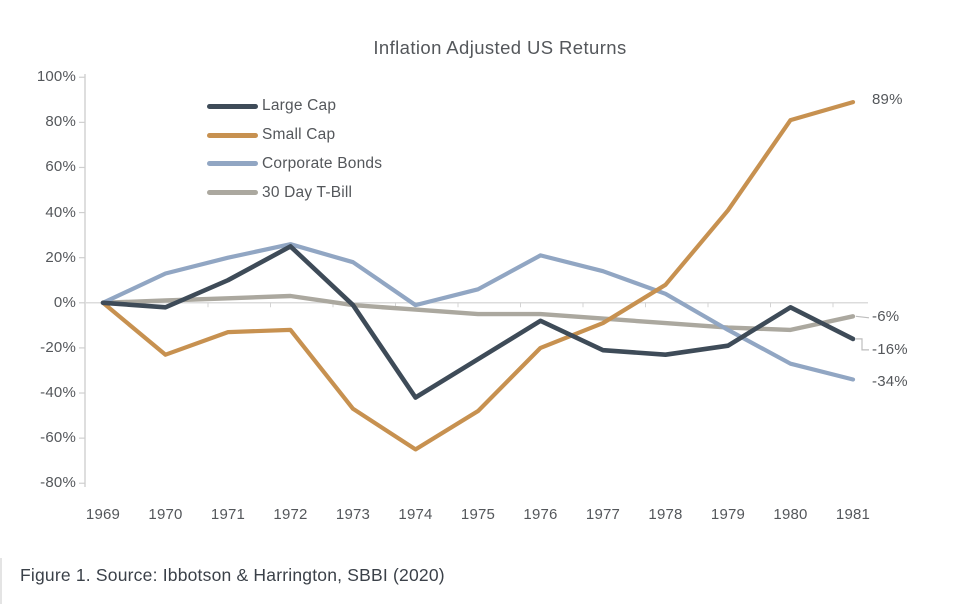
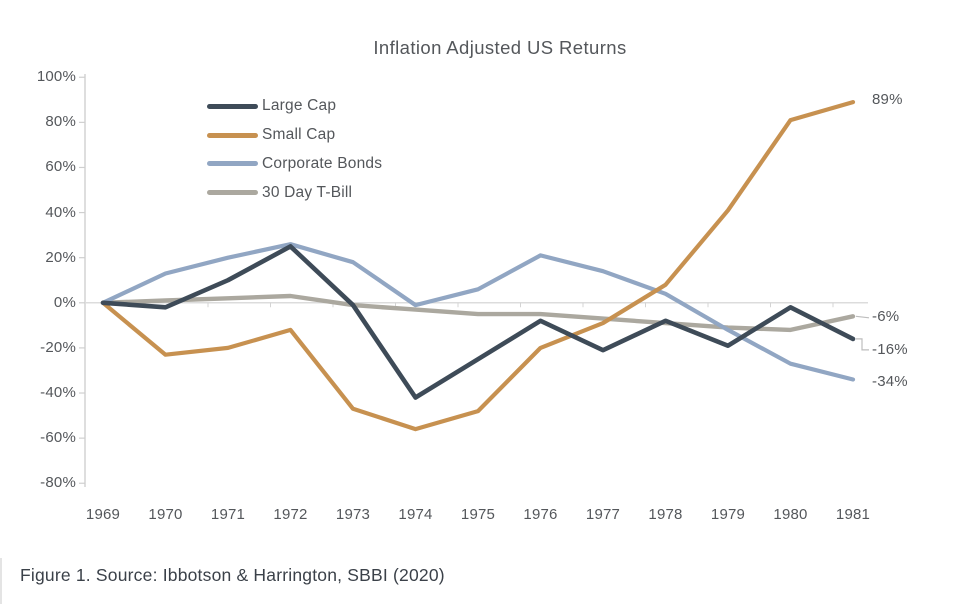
Small Cap/1971: -13% -> -20%
Small Cap/1974: -65% -> -56%
Large Cap/1978: -23% -> -8%
